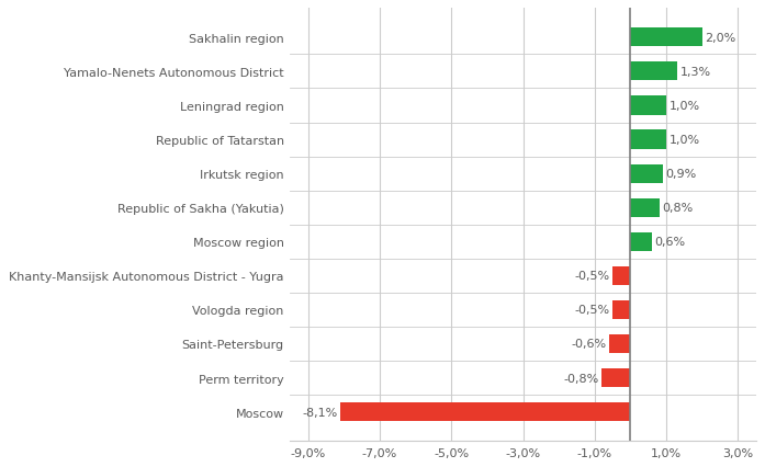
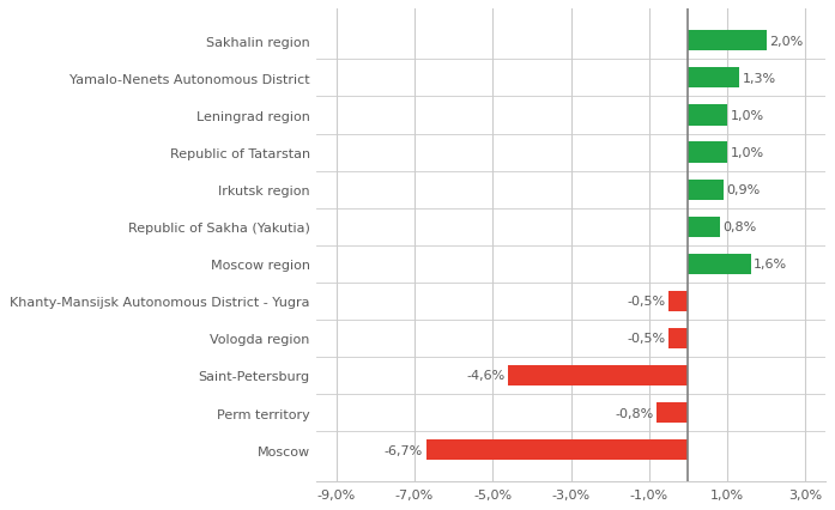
Moscow region: 0,6% -> 1,6%
Saint-Petersburg: -0,6% -> -4,6%
Moscow: -8,1% -> -6,7%
